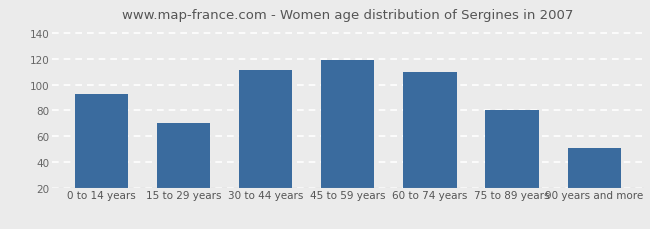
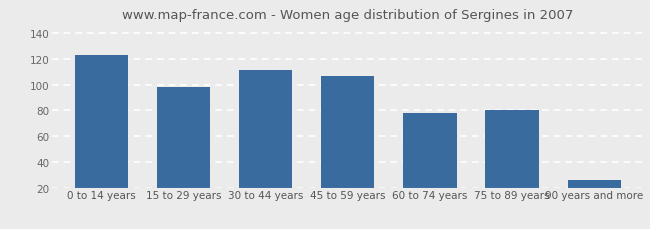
0 to 14 years: 93 -> 123
15 to 29 years: 70 -> 98
45 to 59 years: 119 -> 107
60 to 74 years: 110 -> 78
90 years and more: 51 -> 26
